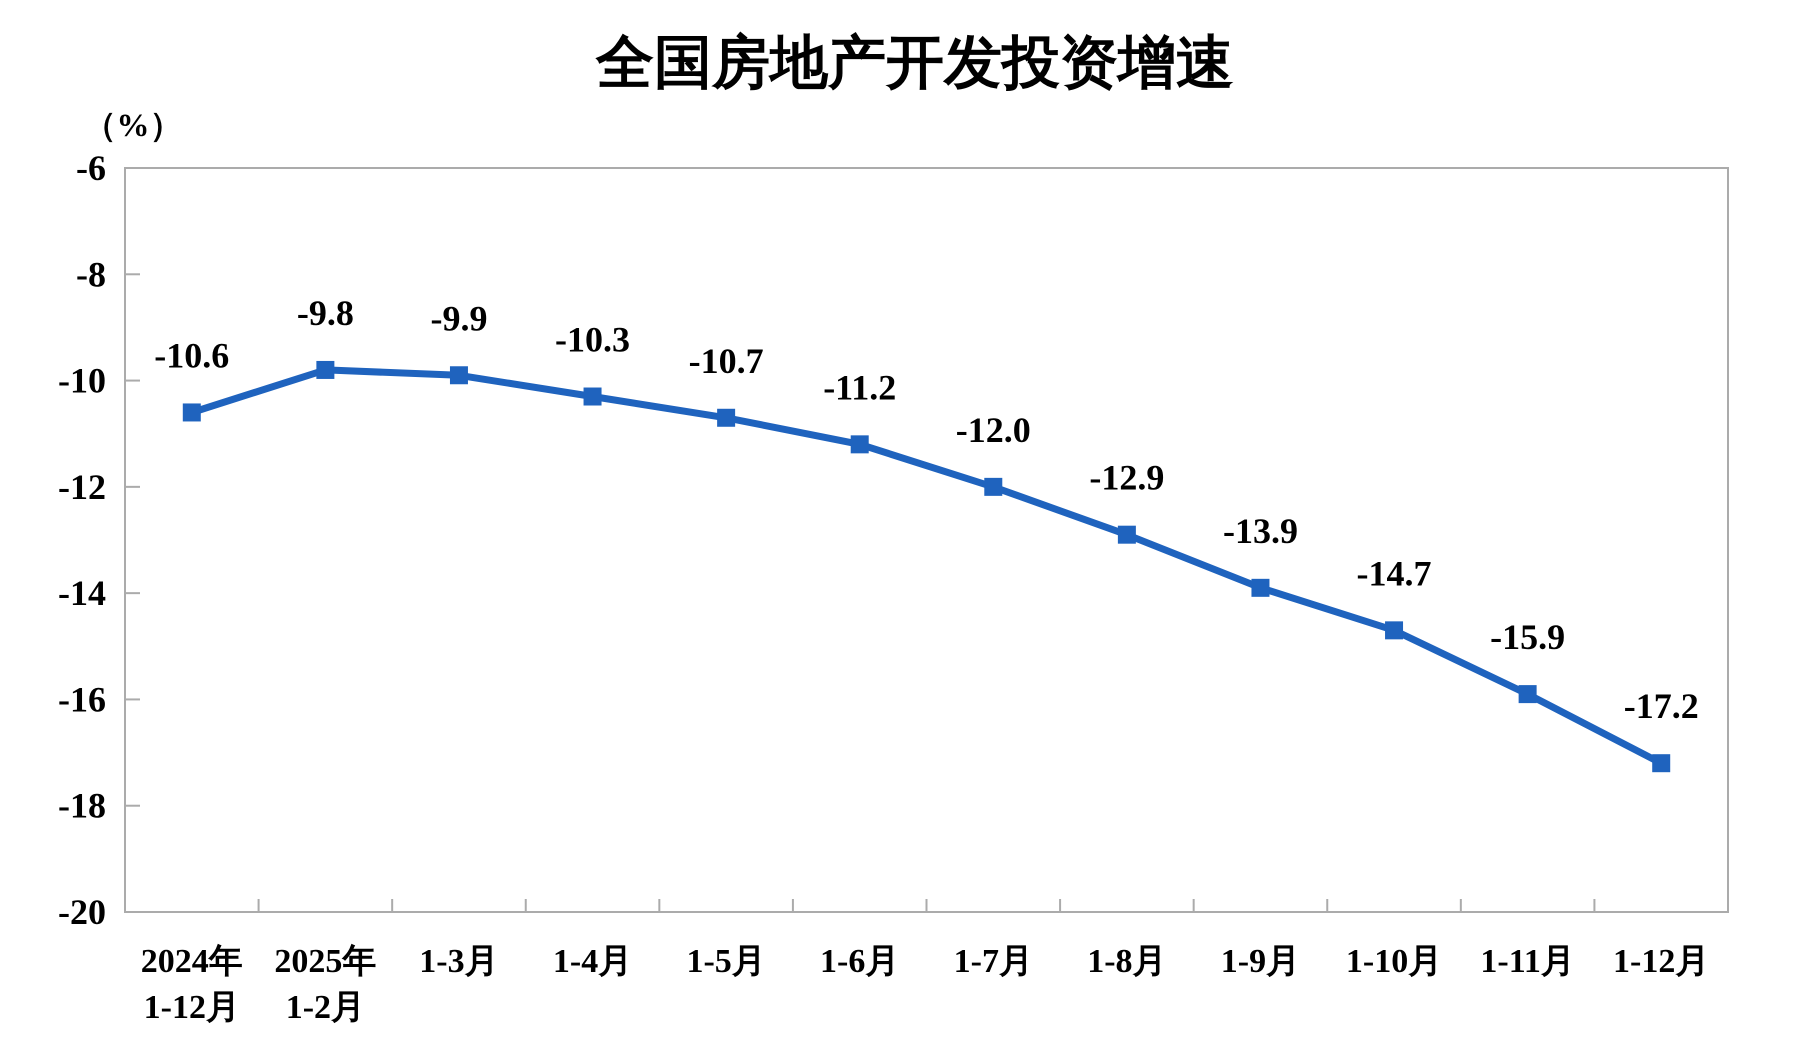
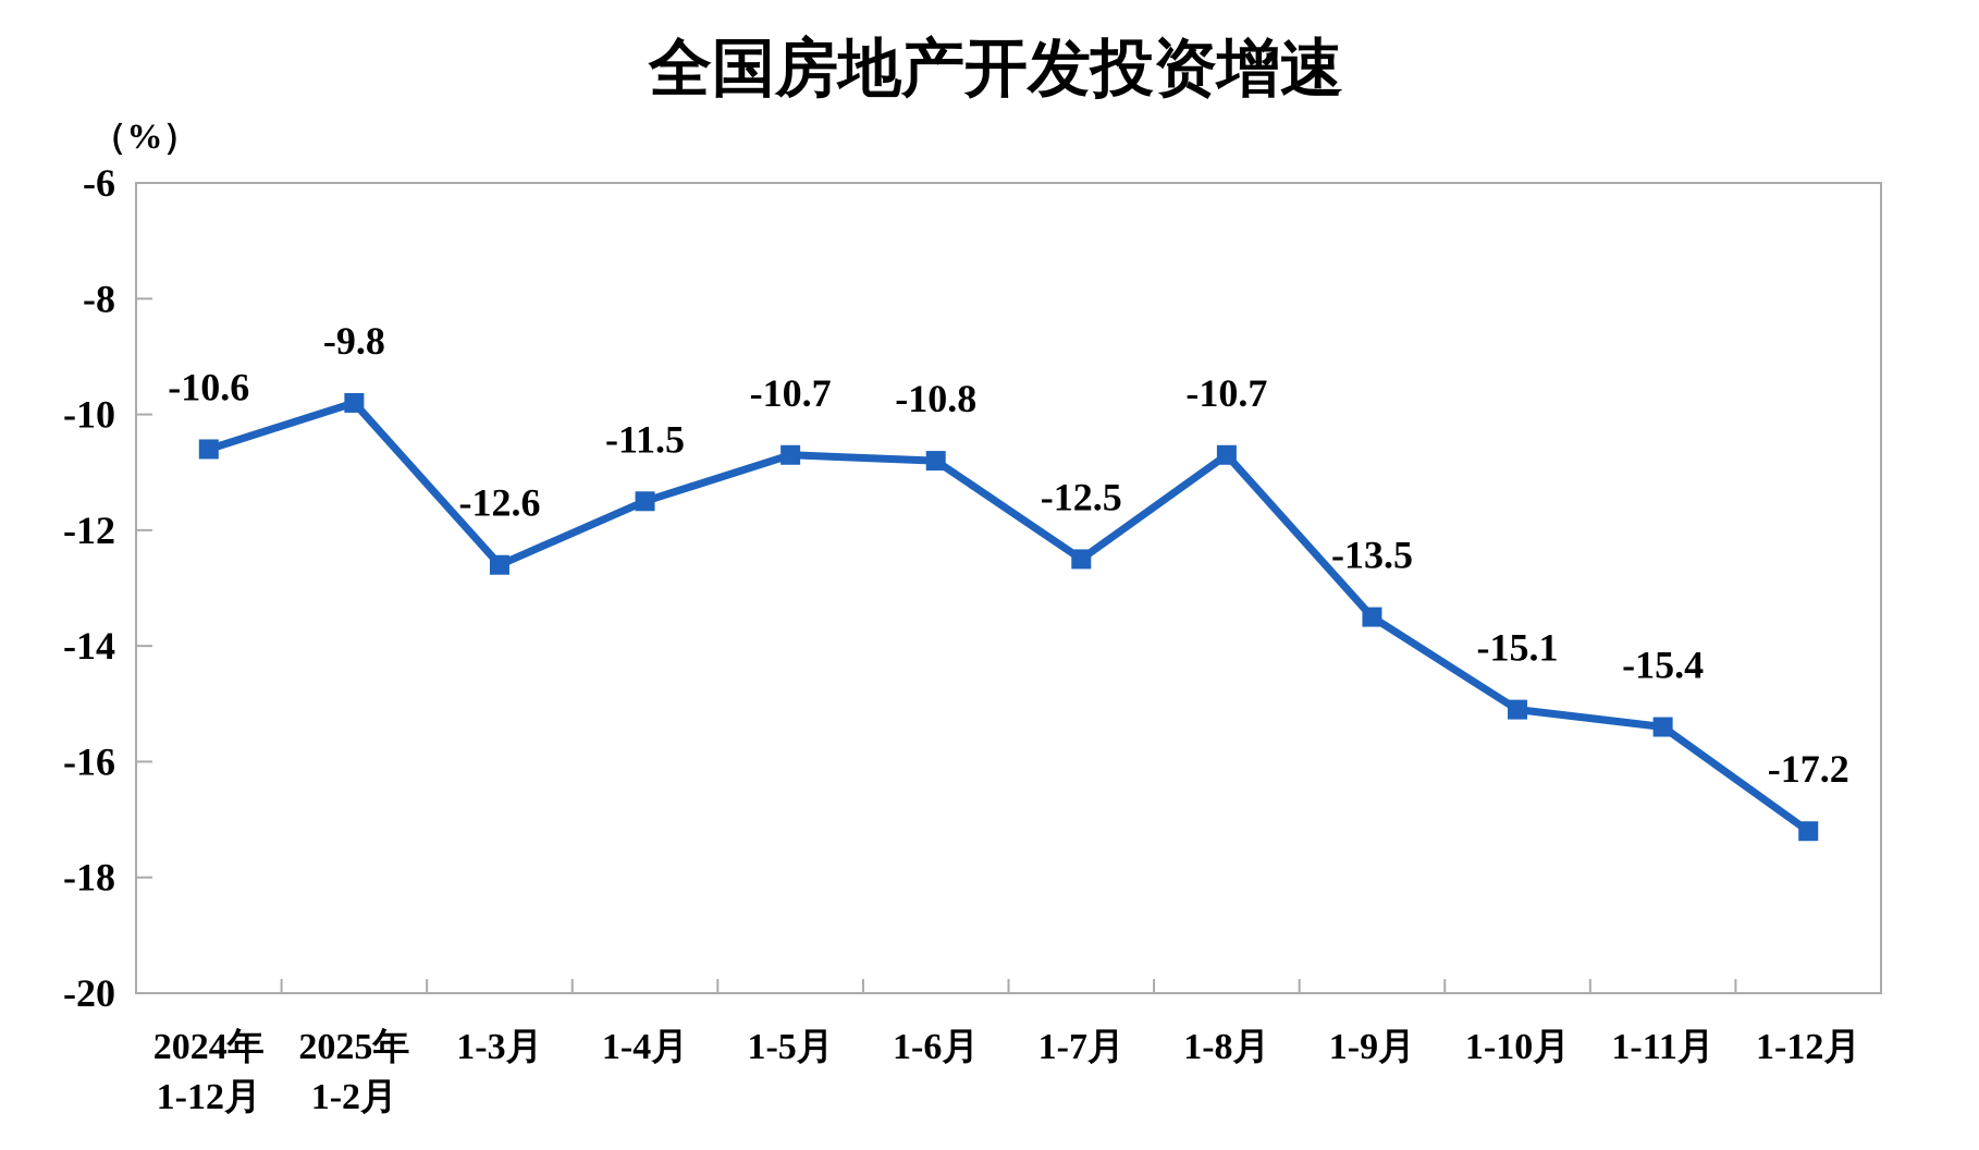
1-3月: -9.9 -> -12.6
1-4月: -10.3 -> -11.5
1-6月: -11.2 -> -10.8
1-7月: -12.0 -> -12.5
1-8月: -12.9 -> -10.7
1-9月: -13.9 -> -13.5
1-10月: -14.7 -> -15.1
1-11月: -15.9 -> -15.4
